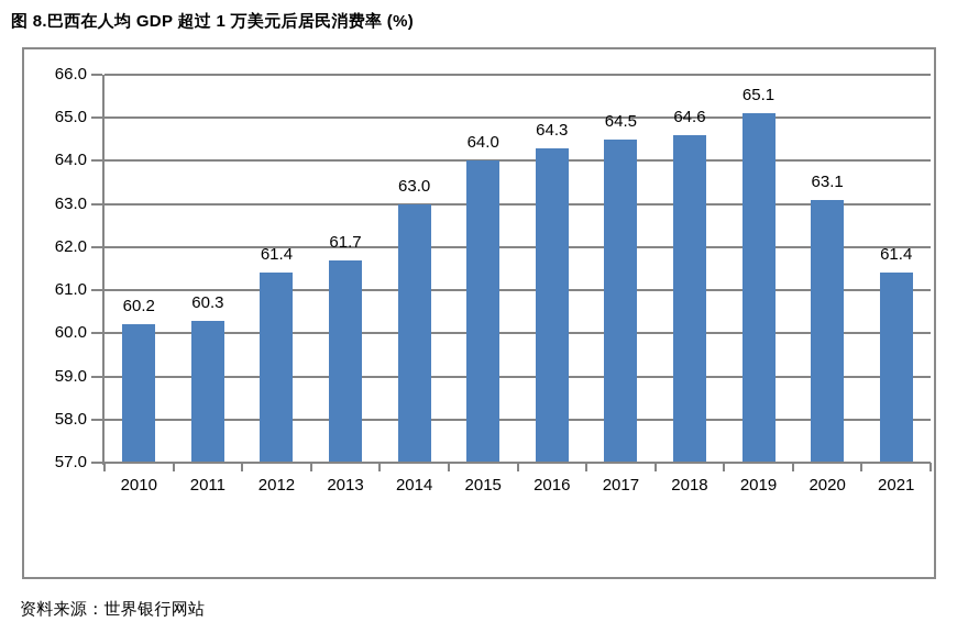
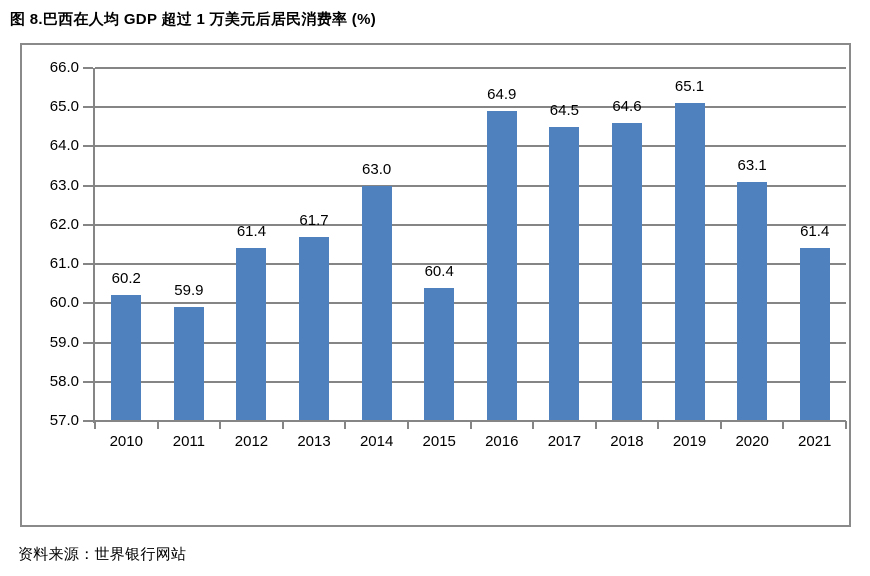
2011: 60.3 -> 59.9
2015: 64.0 -> 60.4
2016: 64.3 -> 64.9
